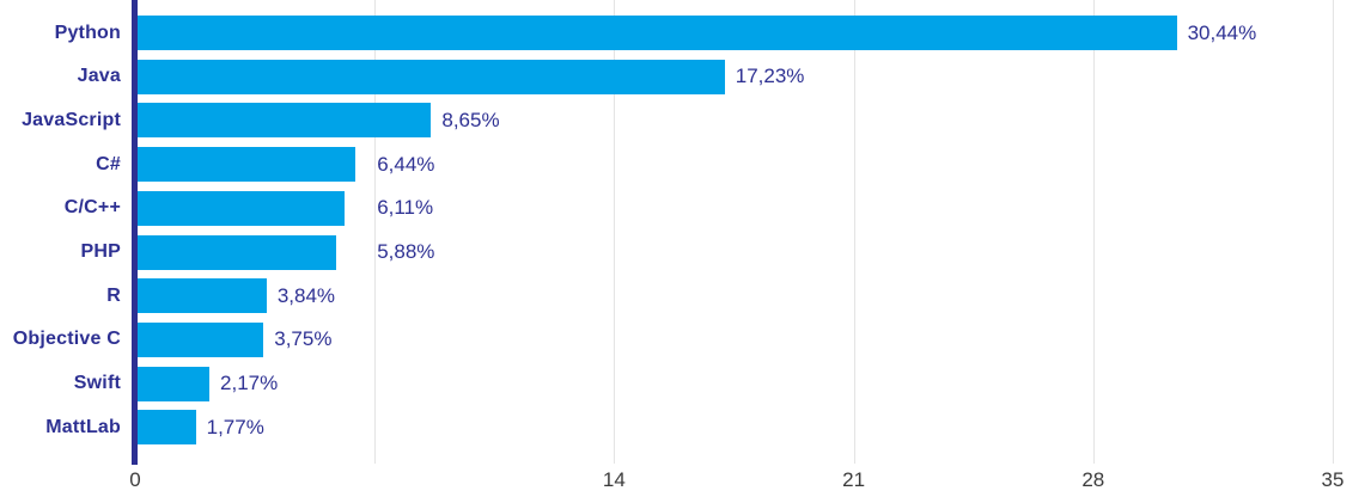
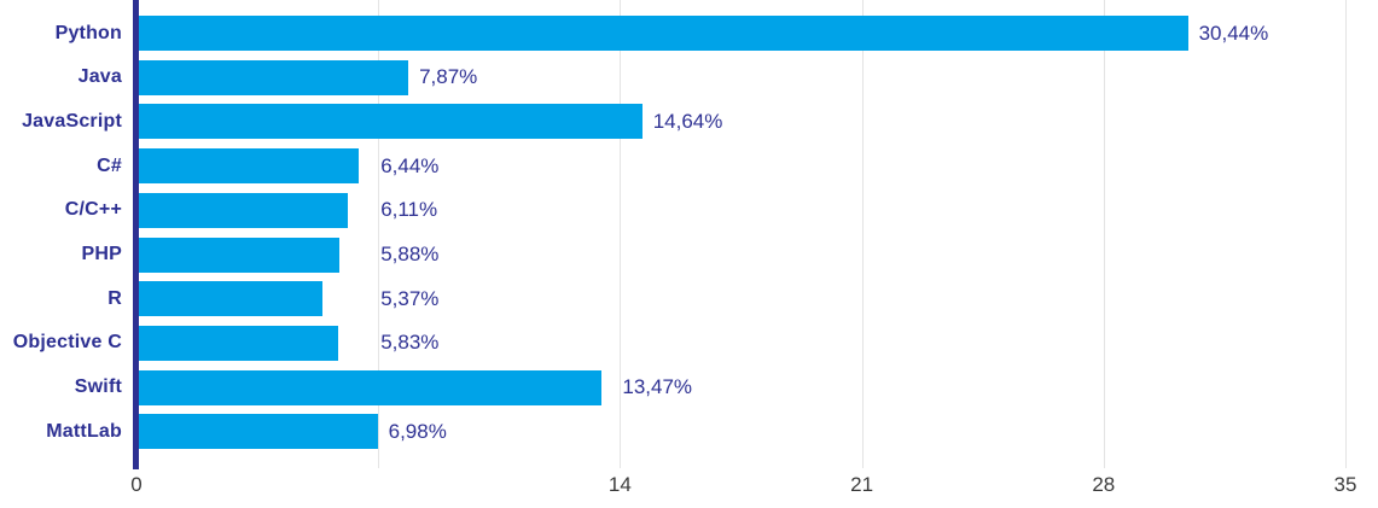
Java: 17,23% -> 7,87%
JavaScript: 8,65% -> 14,64%
R: 3,84% -> 5,37%
Objective C: 3,75% -> 5,83%
Swift: 2,17% -> 13,47%
MattLab: 1,77% -> 6,98%
